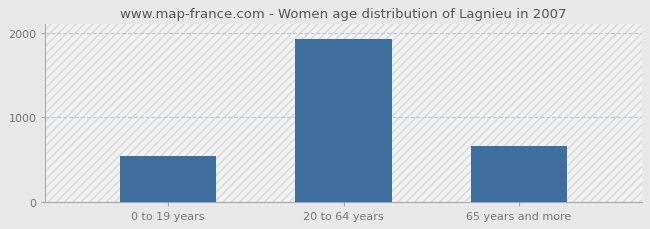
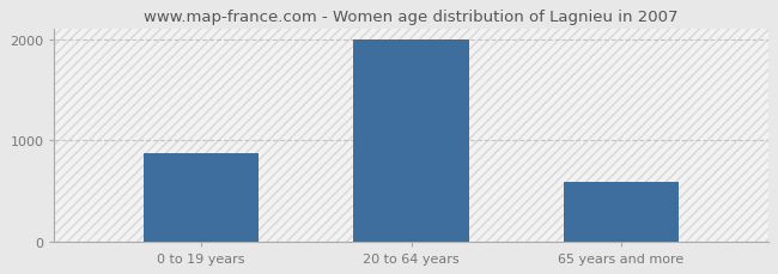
0 to 19 years: 540 -> 870
20 to 64 years: 1920 -> 2000
65 years and more: 660 -> 590
